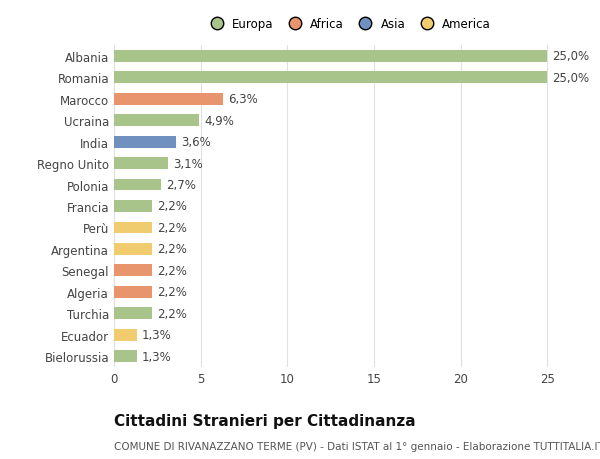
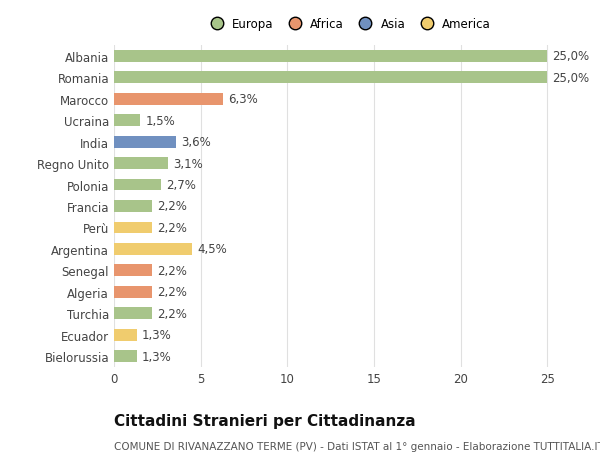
Ucraina: 4,9% -> 1,5%
Argentina: 2,2% -> 4,5%
